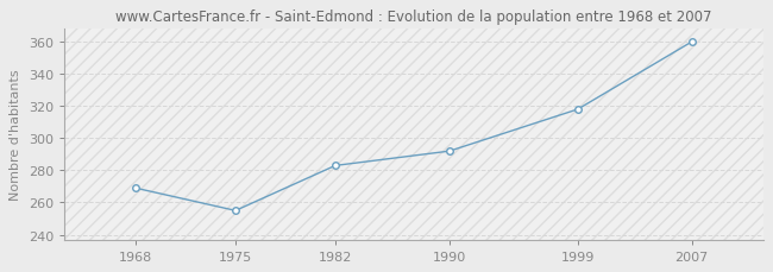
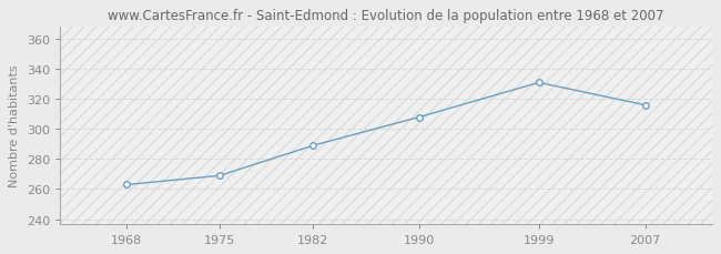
1968: 269 -> 263
1975: 255 -> 269
1982: 283 -> 289
1990: 292 -> 308
1999: 318 -> 331
2007: 360 -> 316
